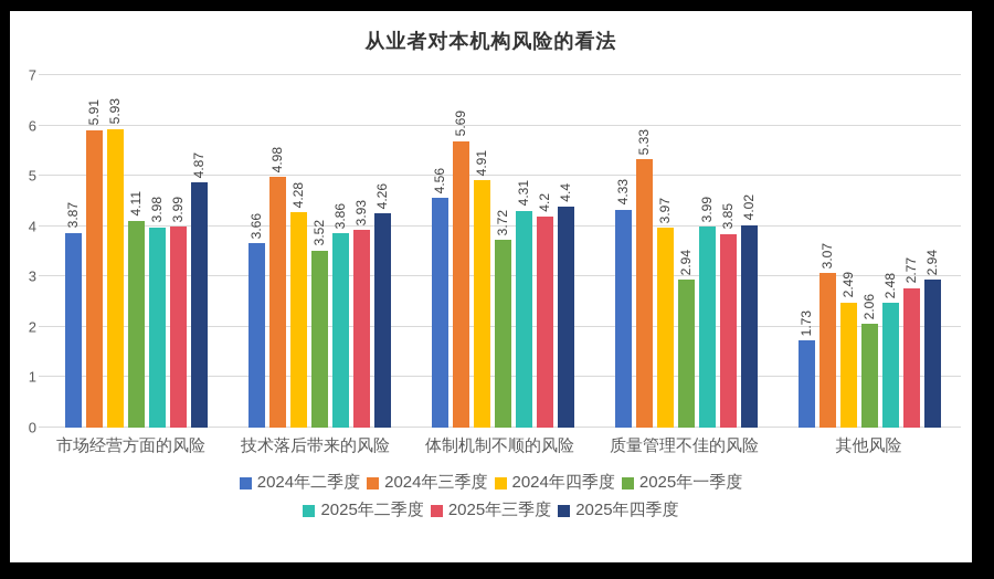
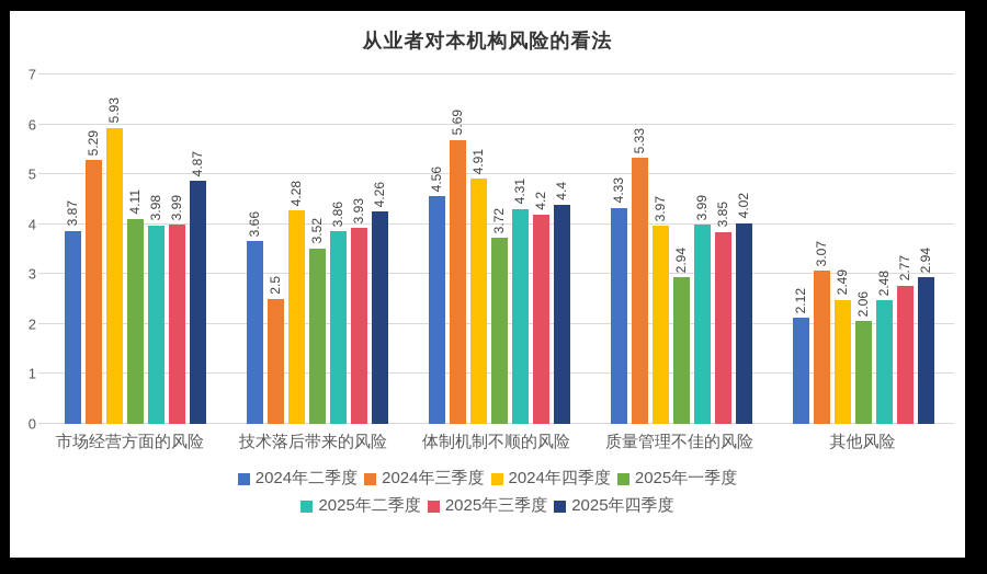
2024年三季度/市场经营方面的风险: 5.91 -> 5.29
2024年三季度/技术落后带来的风险: 4.98 -> 2.5
2024年二季度/其他风险: 1.73 -> 2.12
